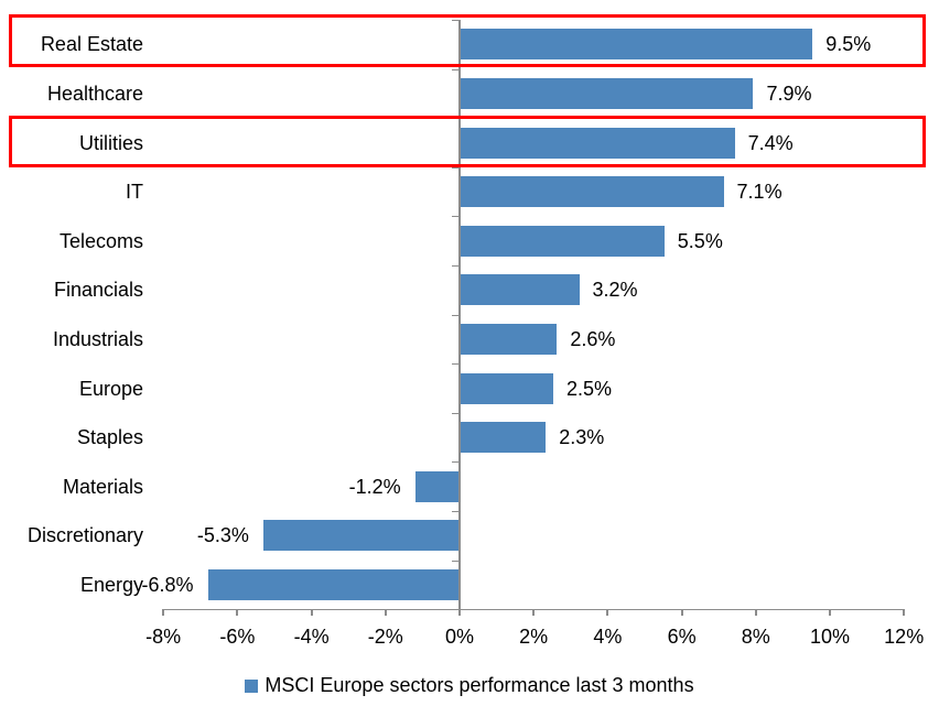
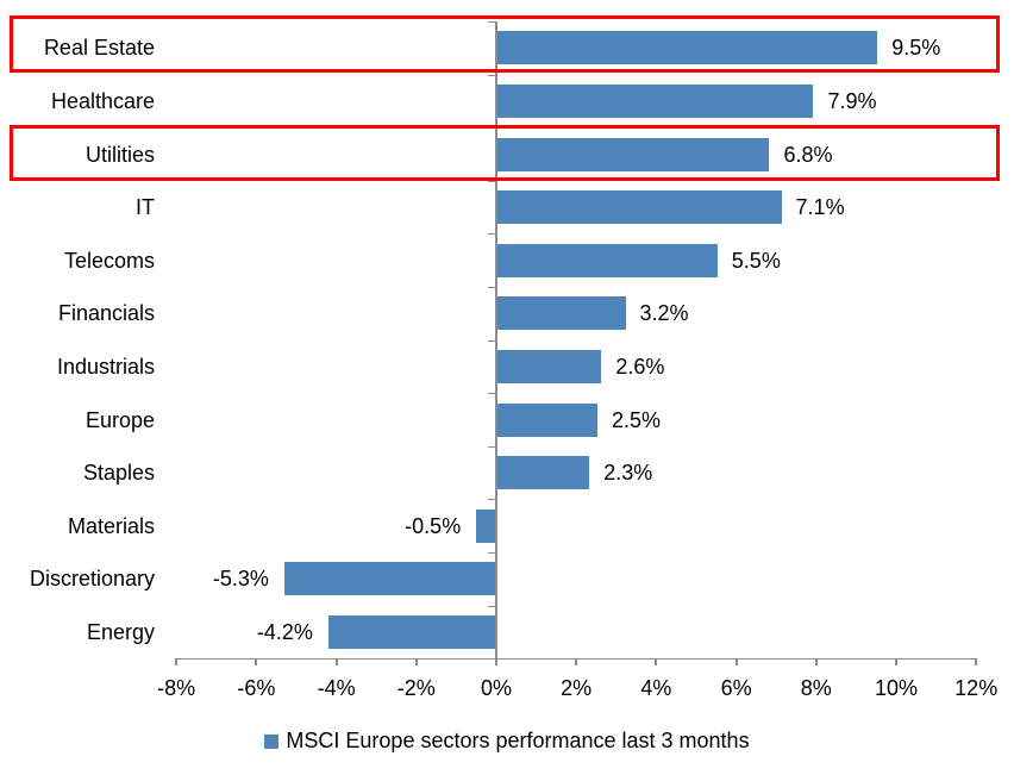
Utilities: 7.4% -> 6.8%
Materials: -1.2% -> -0.5%
Energy: -6.8% -> -4.2%
